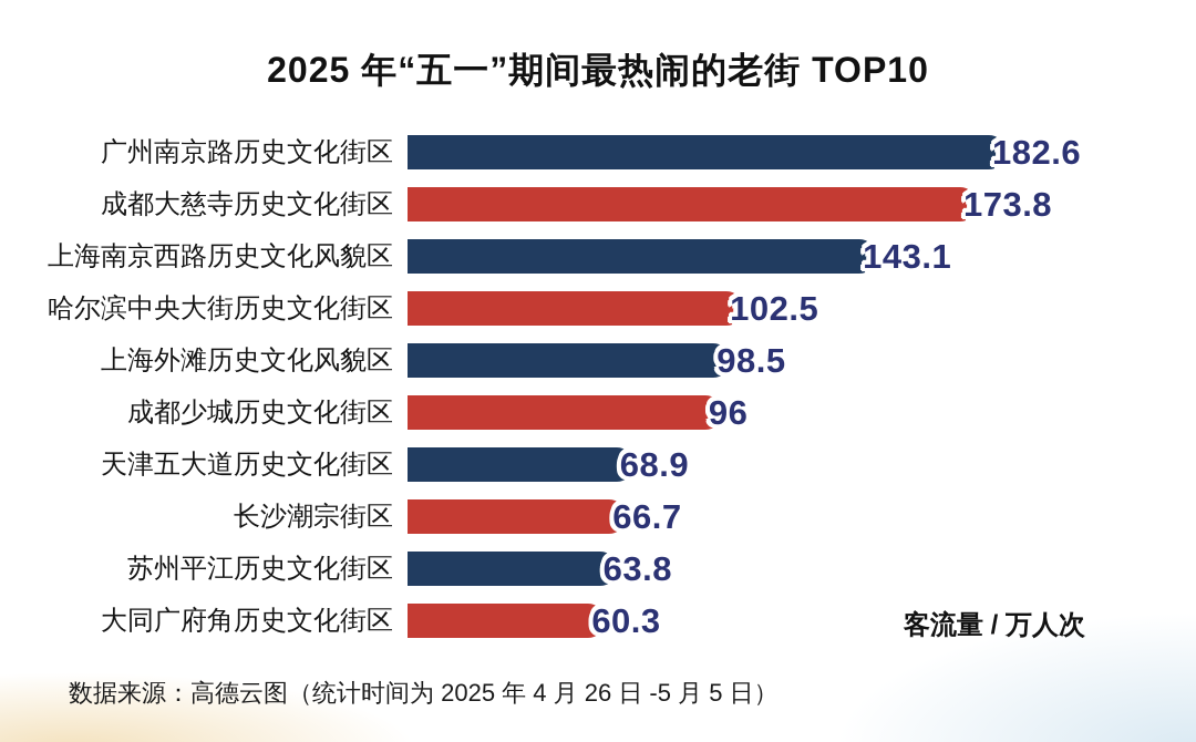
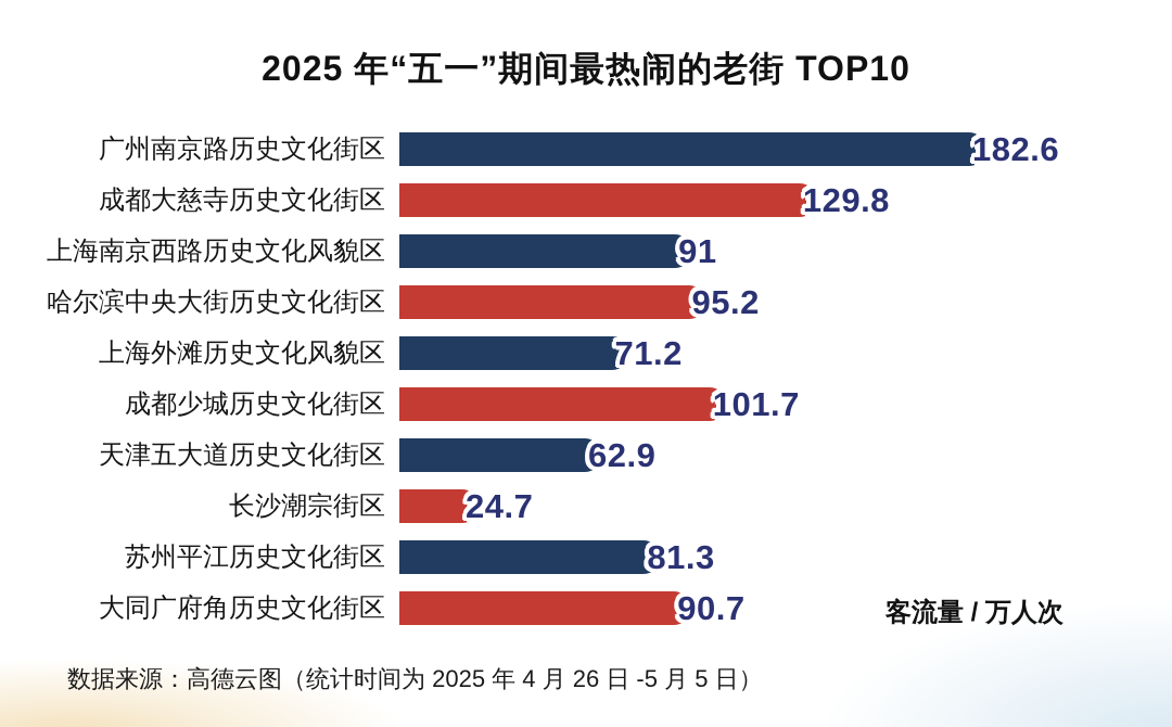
成都大慈寺历史文化街区: 173.8 -> 129.8
上海南京西路历史文化风貌区: 143.1 -> 91
哈尔滨中央大街历史文化街区: 102.5 -> 95.2
上海外滩历史文化风貌区: 98.5 -> 71.2
成都少城历史文化街区: 96 -> 101.7
天津五大道历史文化街区: 68.9 -> 62.9
长沙潮宗街区: 66.7 -> 24.7
苏州平江历史文化街区: 63.8 -> 81.3
大同广府角历史文化街区: 60.3 -> 90.7
